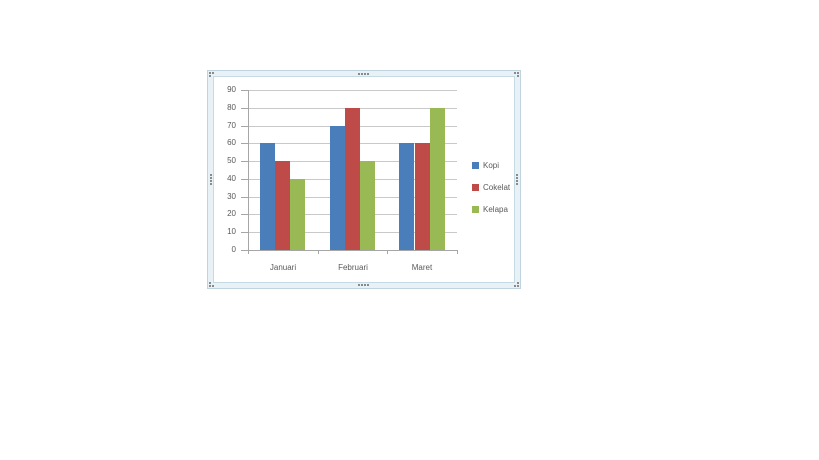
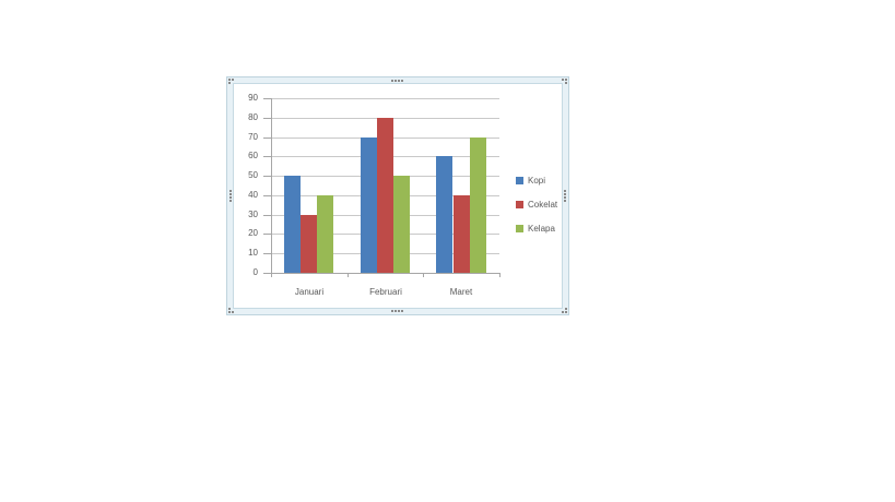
Kopi/Januari: 60 -> 50
Cokelat/Januari: 50 -> 30
Cokelat/Maret: 60 -> 40
Kelapa/Maret: 80 -> 70
